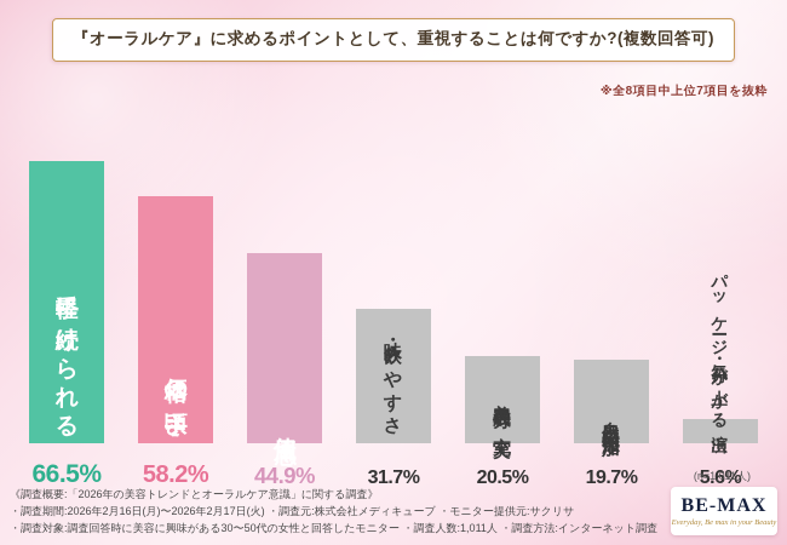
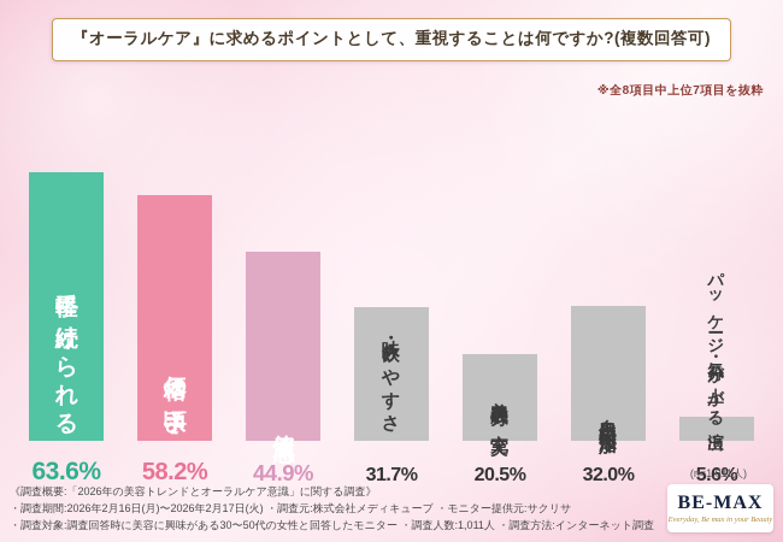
手軽に続けられる: 66.5% -> 63.6%
自然由来・無添加: 19.7% -> 32.0%
